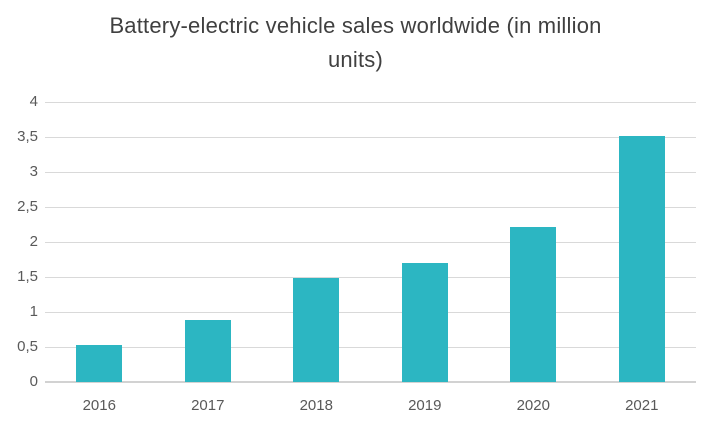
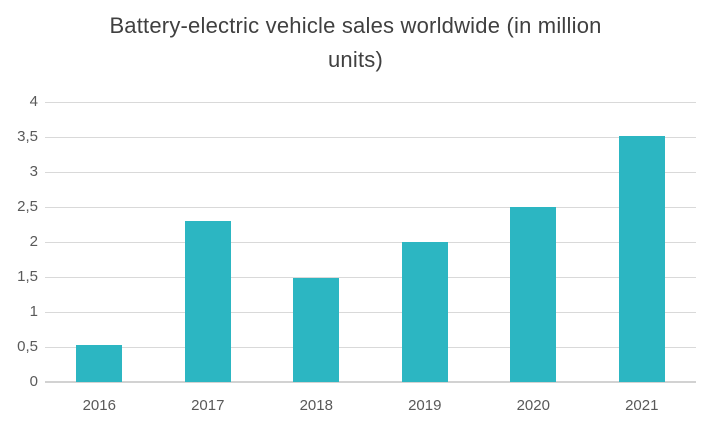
2017: 0.9 -> 2.3
2019: 1.7 -> 2.0
2020: 2.2 -> 2.5
